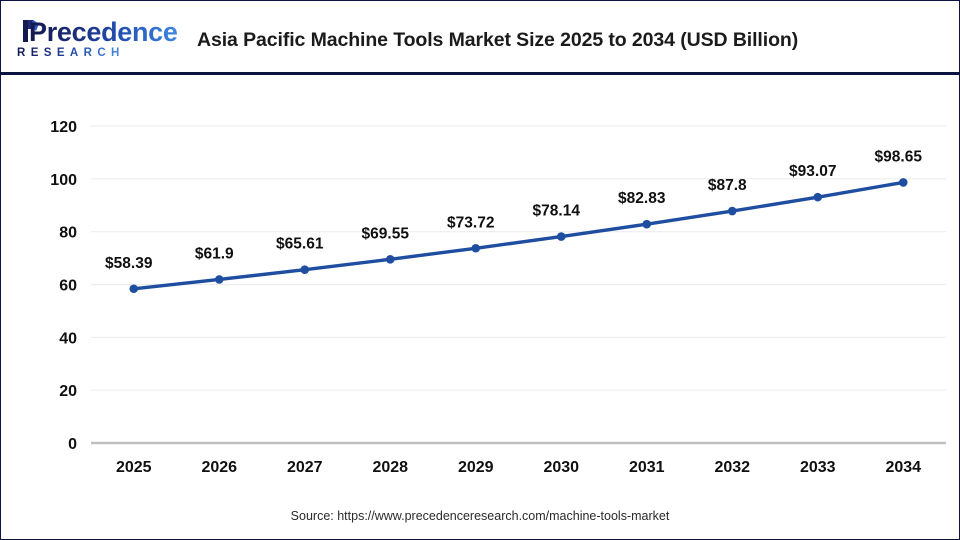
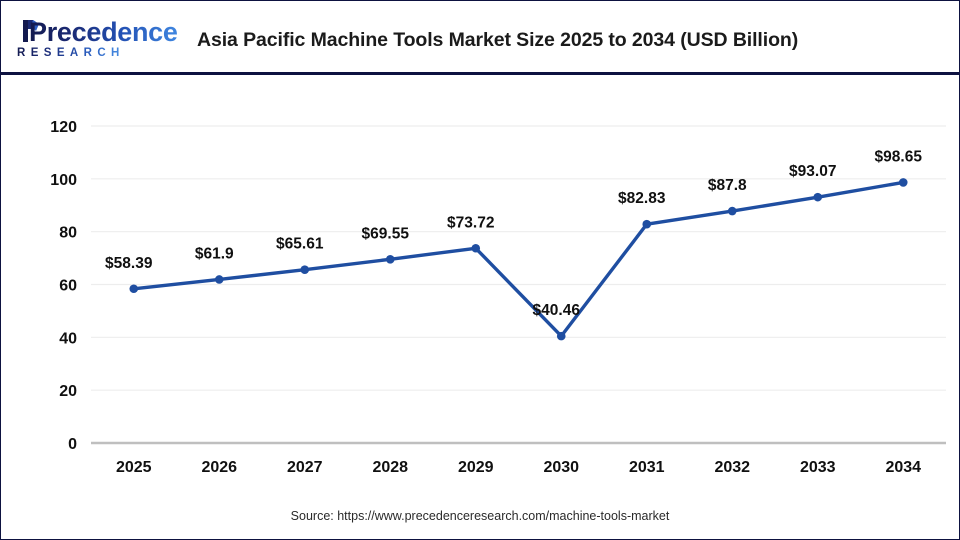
2030: $78.14 -> $40.46
